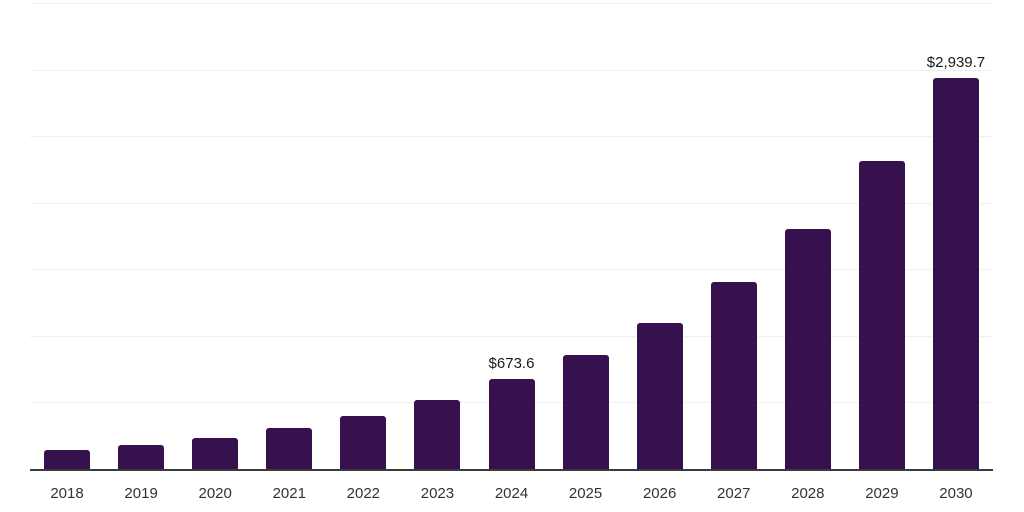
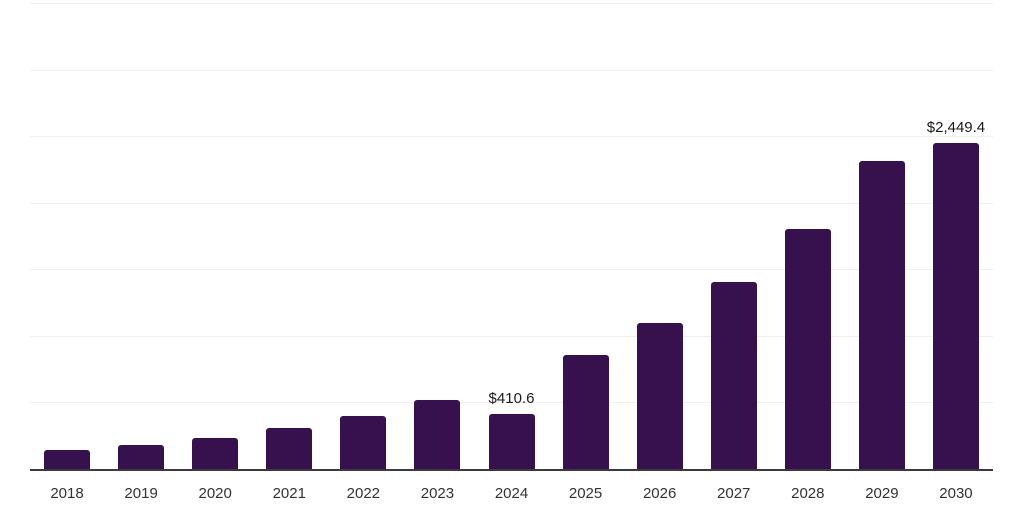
2024: $673.6 -> $410.6
2030: $2,939.7 -> $2,449.4
